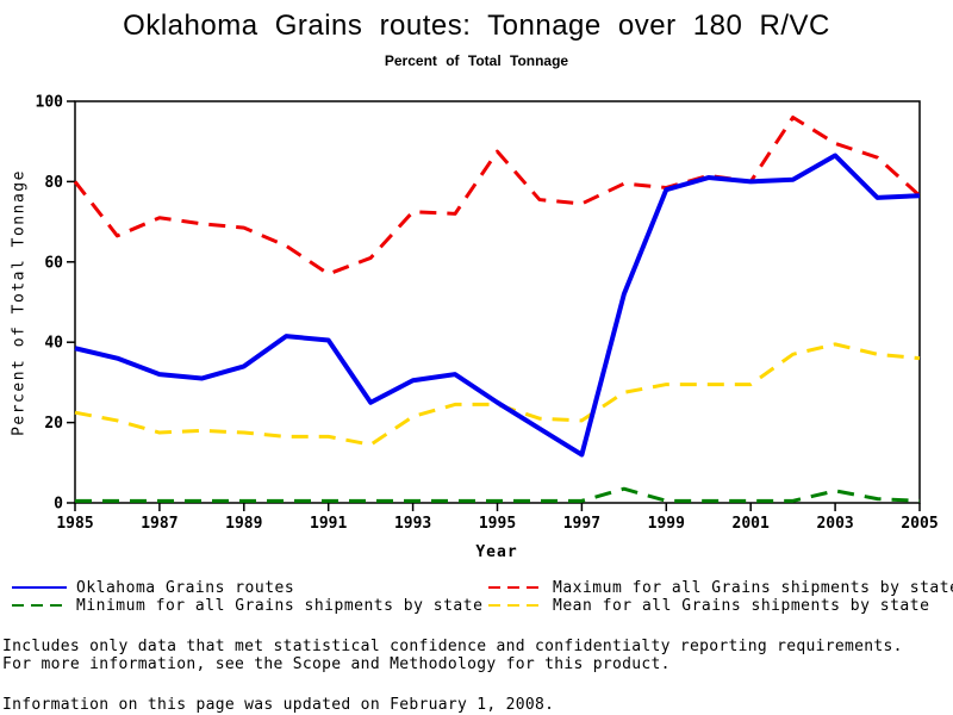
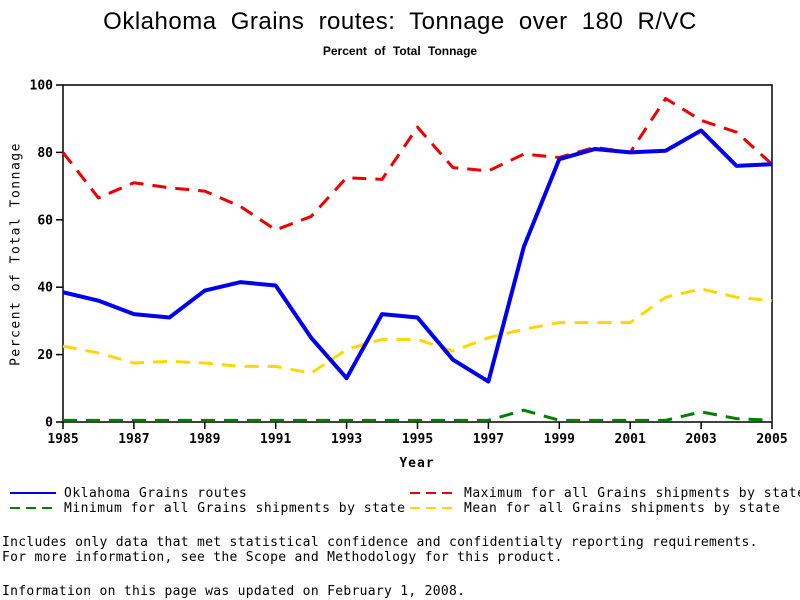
Oklahoma Grains routes/1989: 34 -> 39
Oklahoma Grains routes/1993: 30 -> 13
Oklahoma Grains routes/1995: 25 -> 31
Mean for all Grains shipments by state/1997: 20 -> 25
